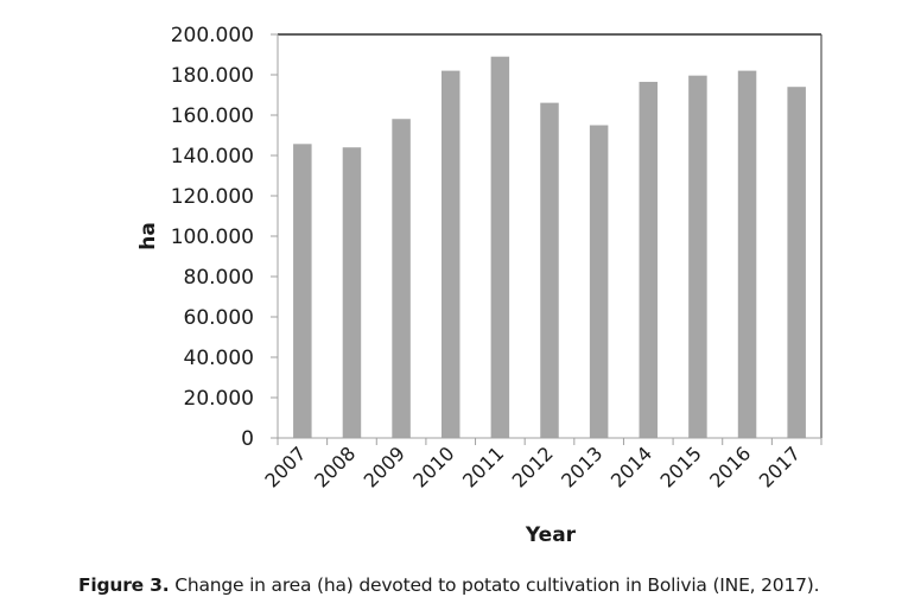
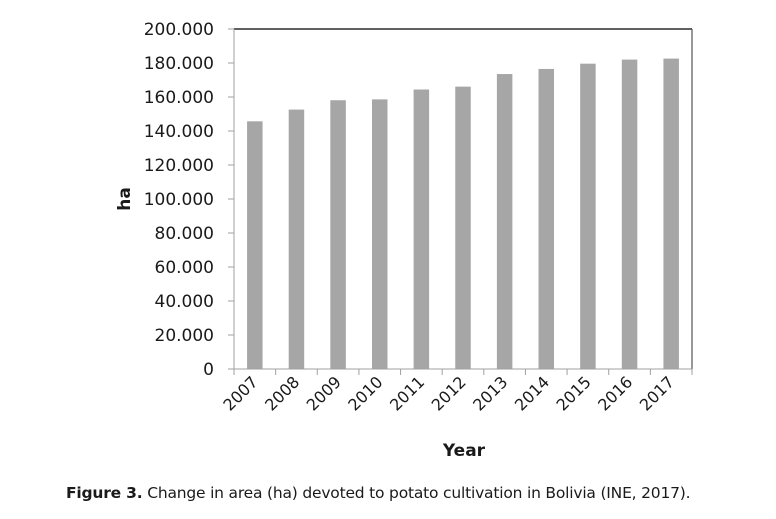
2008: 144000 -> 153000
2010: 182000 -> 159000
2011: 189000 -> 164000
2013: 155000 -> 174000
2017: 174000 -> 183000
